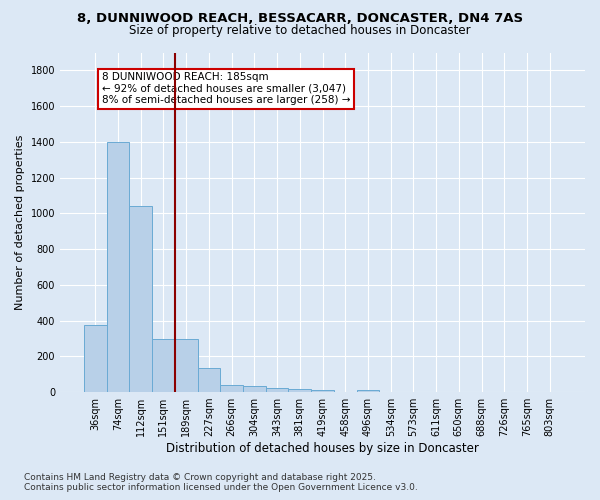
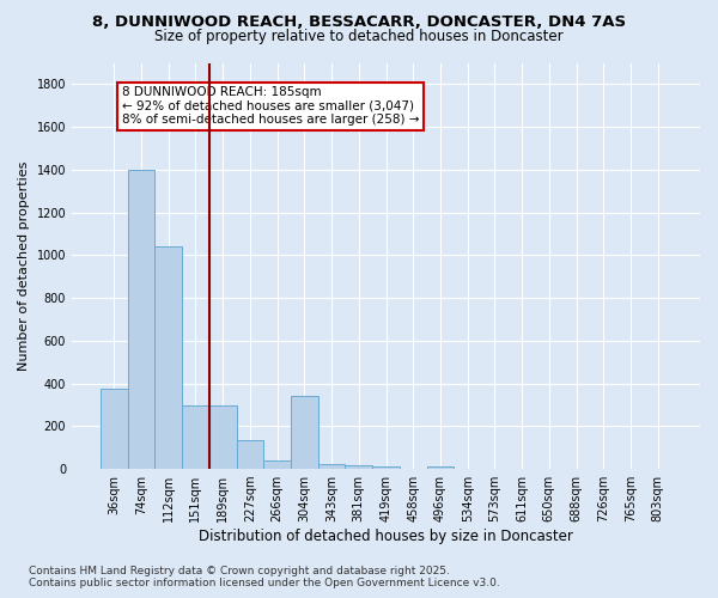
304sqm: 40 -> 340
